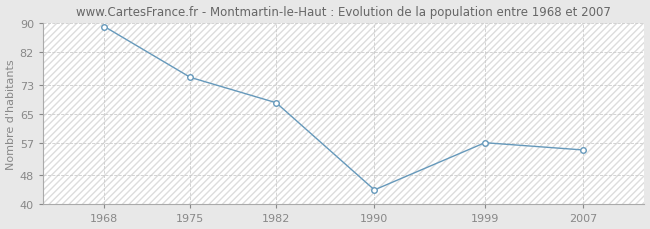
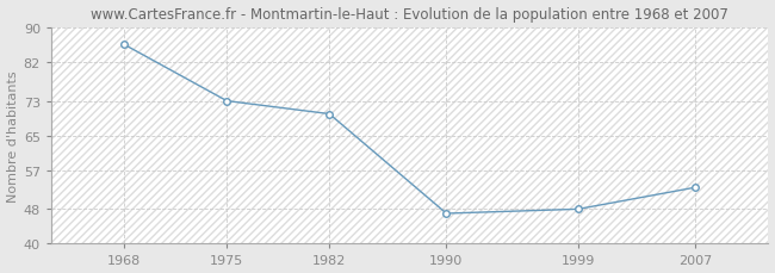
1968: 89 -> 86
1975: 75 -> 73
1982: 68 -> 70
1990: 44 -> 47
1999: 57 -> 48
2007: 55 -> 53
